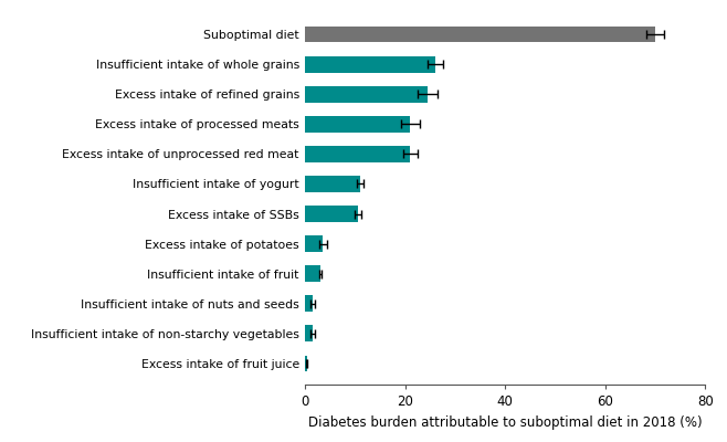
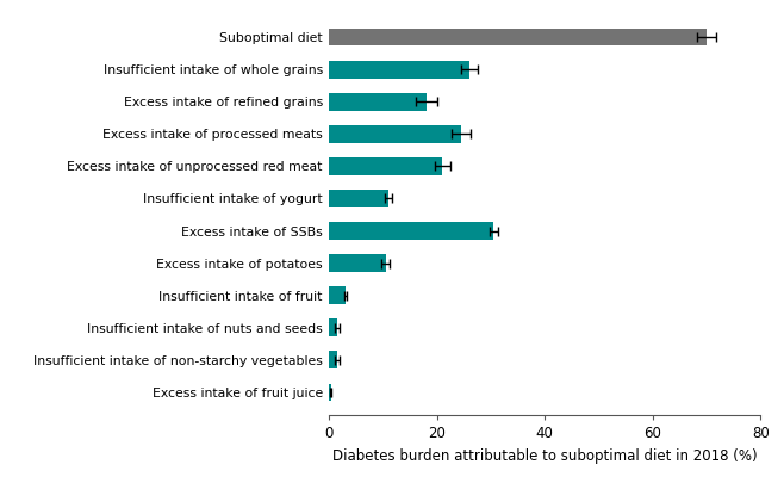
Excess intake of refined grains: 24.5 -> 18.0
Excess intake of processed meats: 21.0 -> 24.5
Excess intake of SSBs: 10.5 -> 30.5
Excess intake of potatoes: 3.5 -> 10.5
